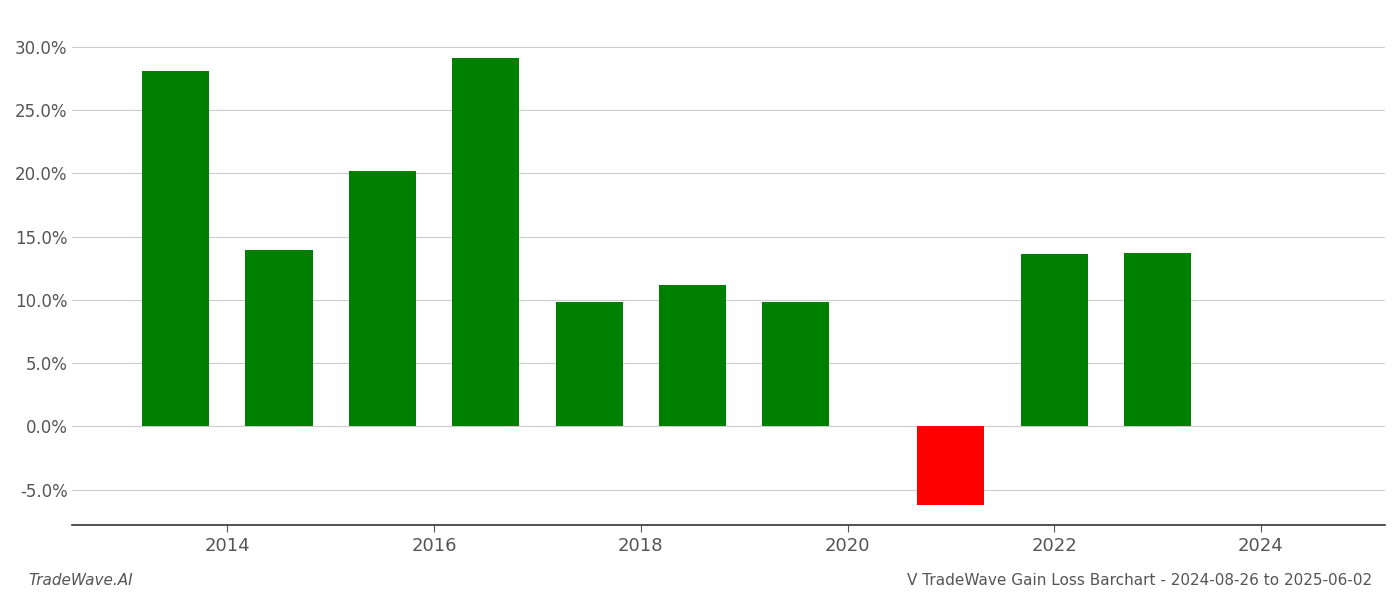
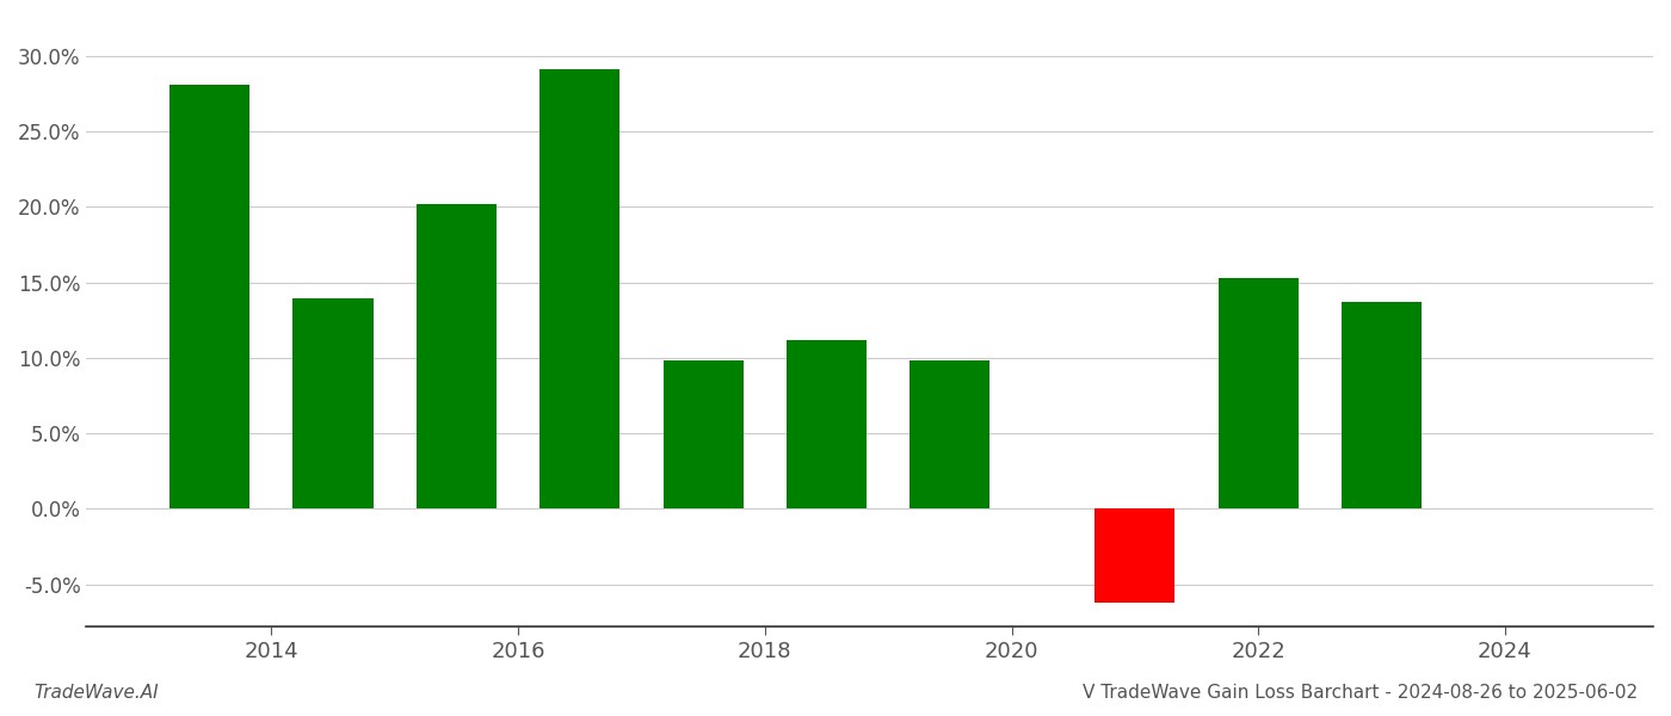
2022: 13.6% -> 15.3%
